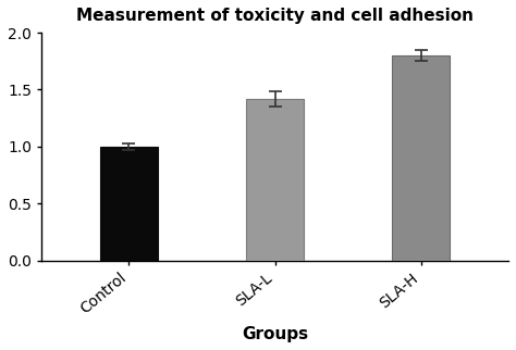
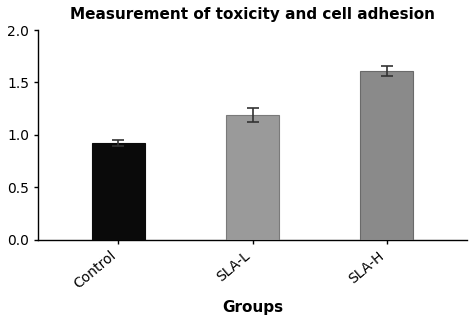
Control: 1.00 -> 0.92
SLA-L: 1.42 -> 1.19
SLA-H: 1.80 -> 1.61
